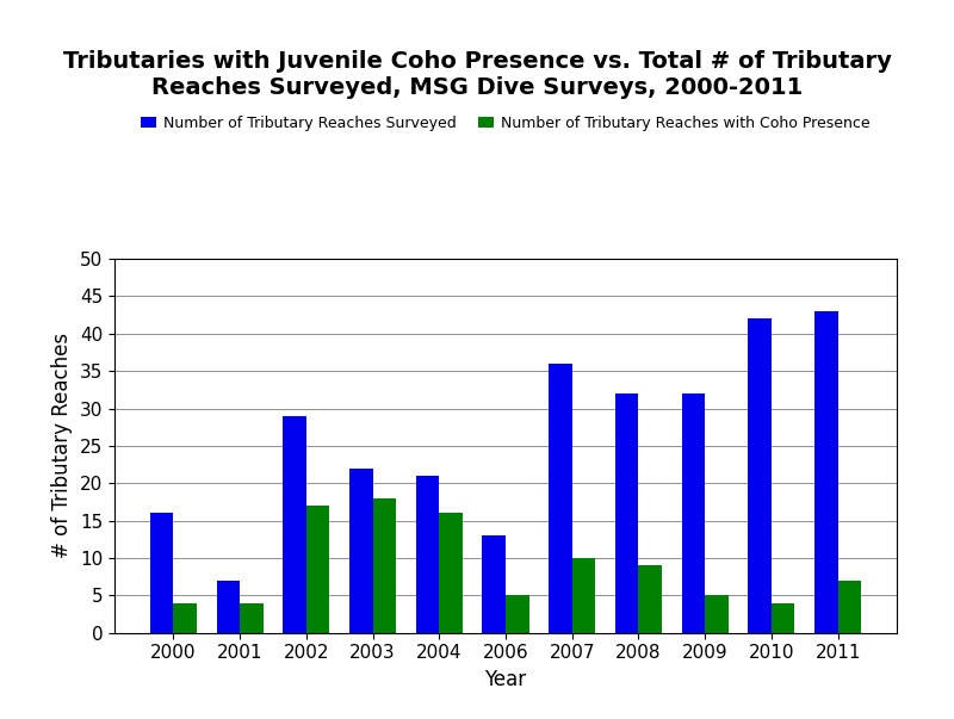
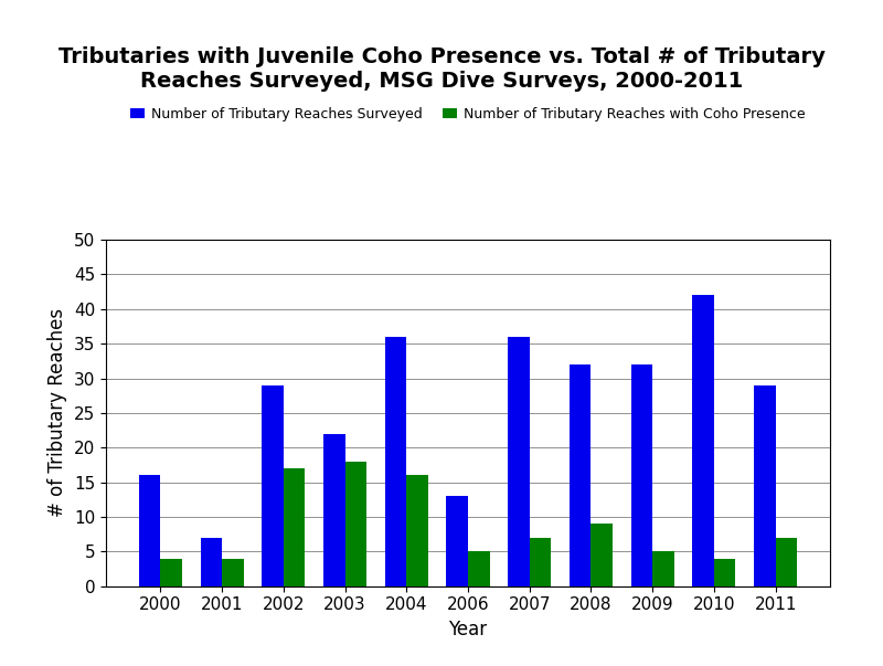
Number of Tributary Reaches Surveyed/2004: 21 -> 36
Number of Tributary Reaches with Coho Presence/2007: 10 -> 7
Number of Tributary Reaches Surveyed/2011: 43 -> 29
